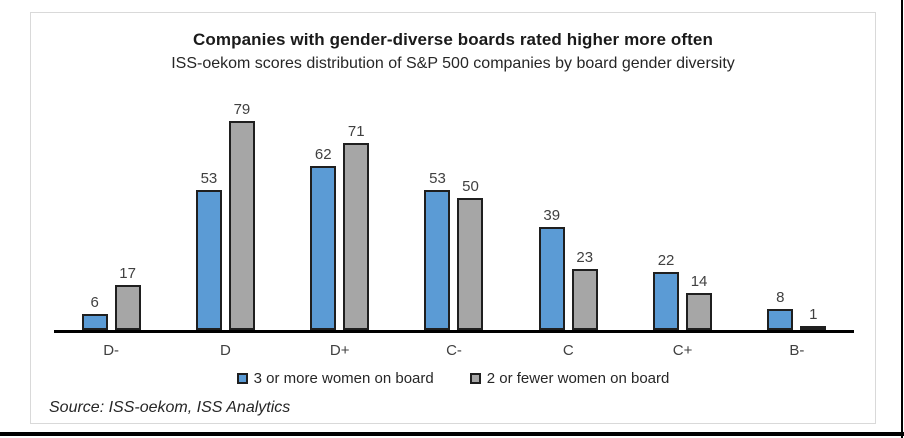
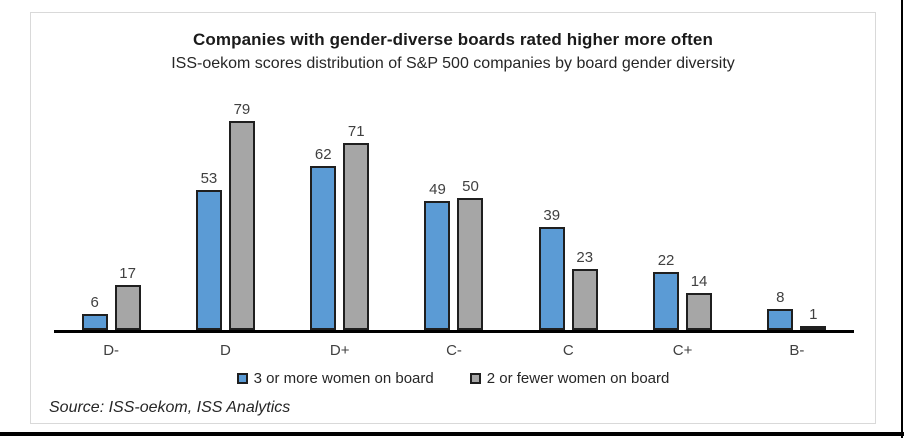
3 or more women on board/C-: 53 -> 49
